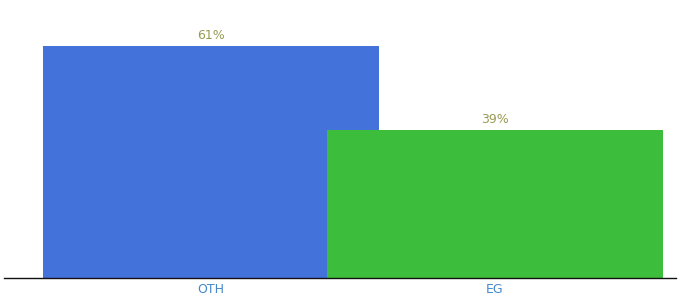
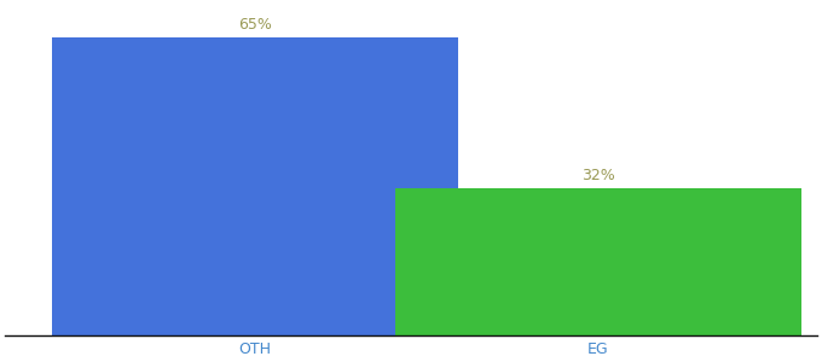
OTH: 61% -> 65%
EG: 39% -> 32%
